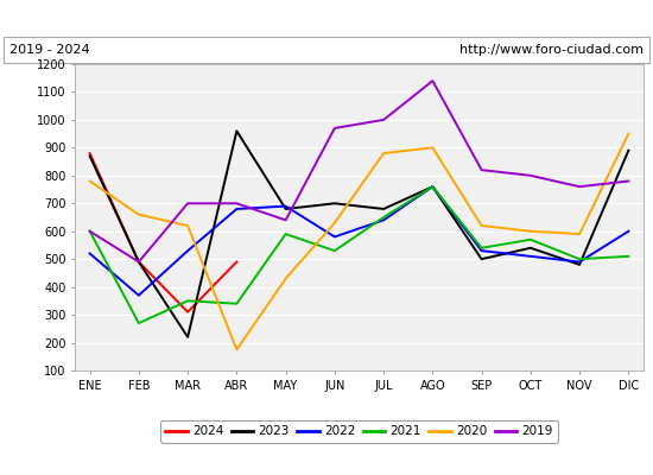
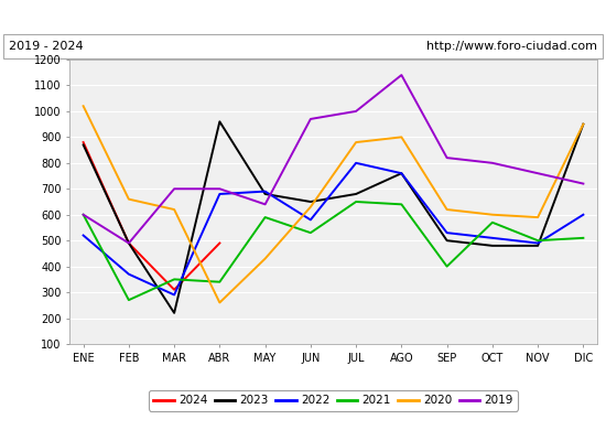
2020/ENE: 780 -> 1020
2022/MAR: 530 -> 290
2020/ABR: 175 -> 260
2023/JUN: 700 -> 650
2022/JUL: 640 -> 800
2021/AGO: 760 -> 640
2021/SEP: 540 -> 400
2023/OCT: 540 -> 480
2023/DIC: 890 -> 950
2019/DIC: 780 -> 720
